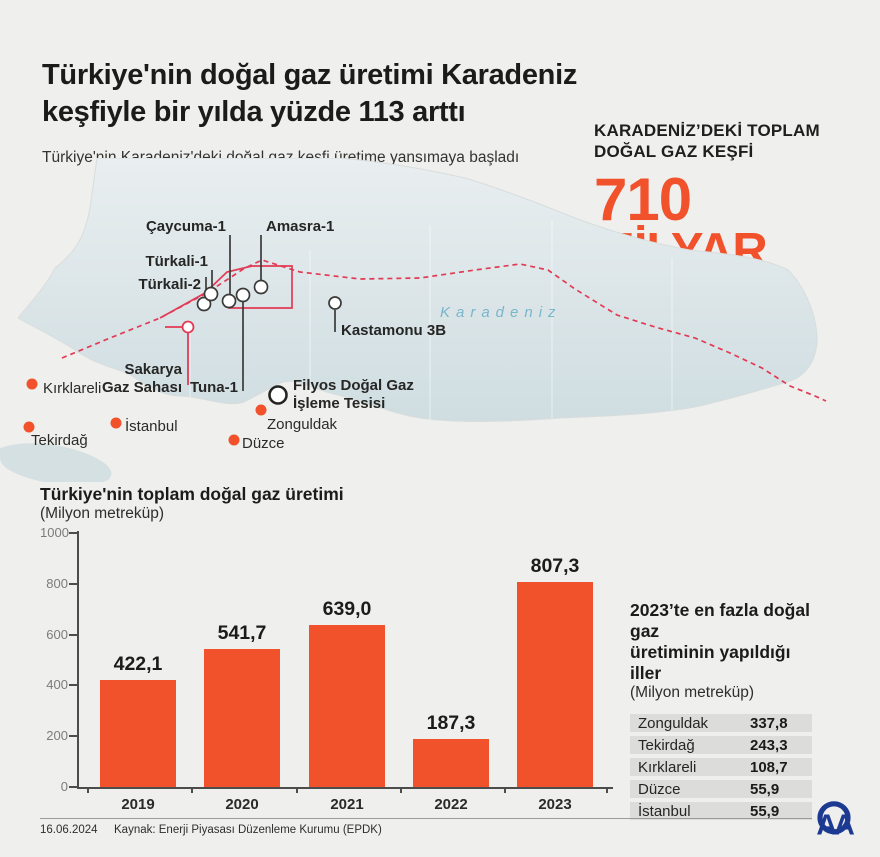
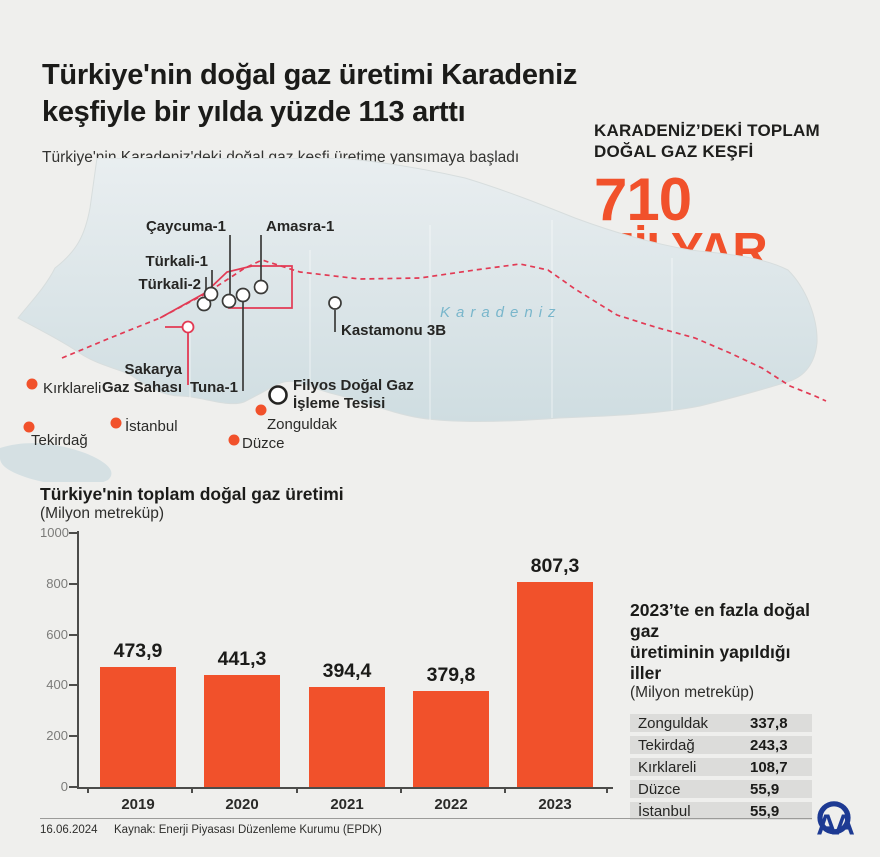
2019: 422,1 -> 473,9
2020: 541,7 -> 441,3
2021: 639,0 -> 394,4
2022: 187,3 -> 379,8
